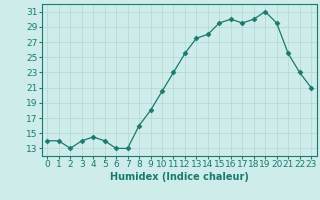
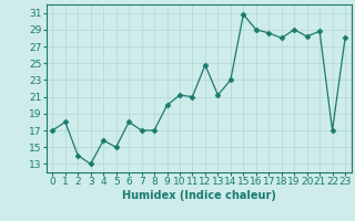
0: 14.0 -> 17.0
1: 14.0 -> 18.0
2: 13.0 -> 14.0
3: 14.0 -> 13.0
4: 14.5 -> 15.8
5: 14.0 -> 15.0
6: 13.0 -> 18.0
7: 13.0 -> 17.0
8: 16.0 -> 17.0
9: 18.0 -> 20.0
10: 20.5 -> 21.2
11: 23.0 -> 21.0
12: 25.5 -> 24.8
13: 27.5 -> 21.2
14: 28.0 -> 23.0
15: 29.5 -> 30.8
16: 30.0 -> 29.0
17: 29.5 -> 28.6
18: 30.0 -> 28.0
19: 31.0 -> 29.0
20: 29.5 -> 28.2
21: 25.5 -> 28.8
22: 23.0 -> 17.0
23: 21.0 -> 28.0
